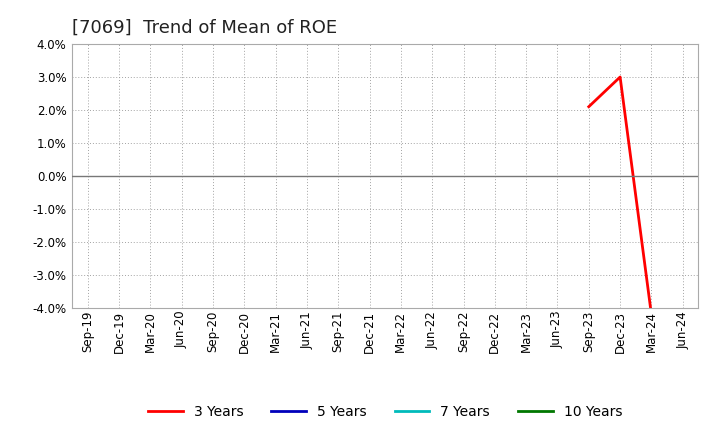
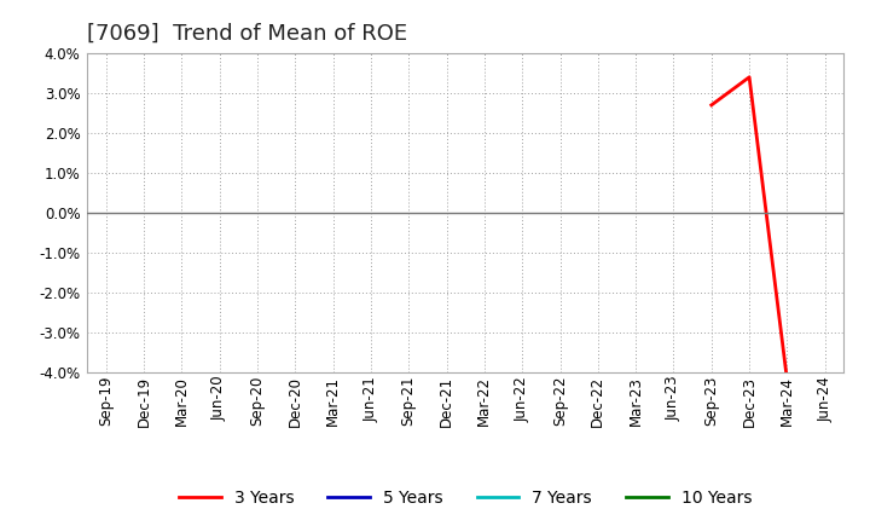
Sep-23: 2.1% -> 2.7%
Dec-23: 3.0% -> 3.4%
